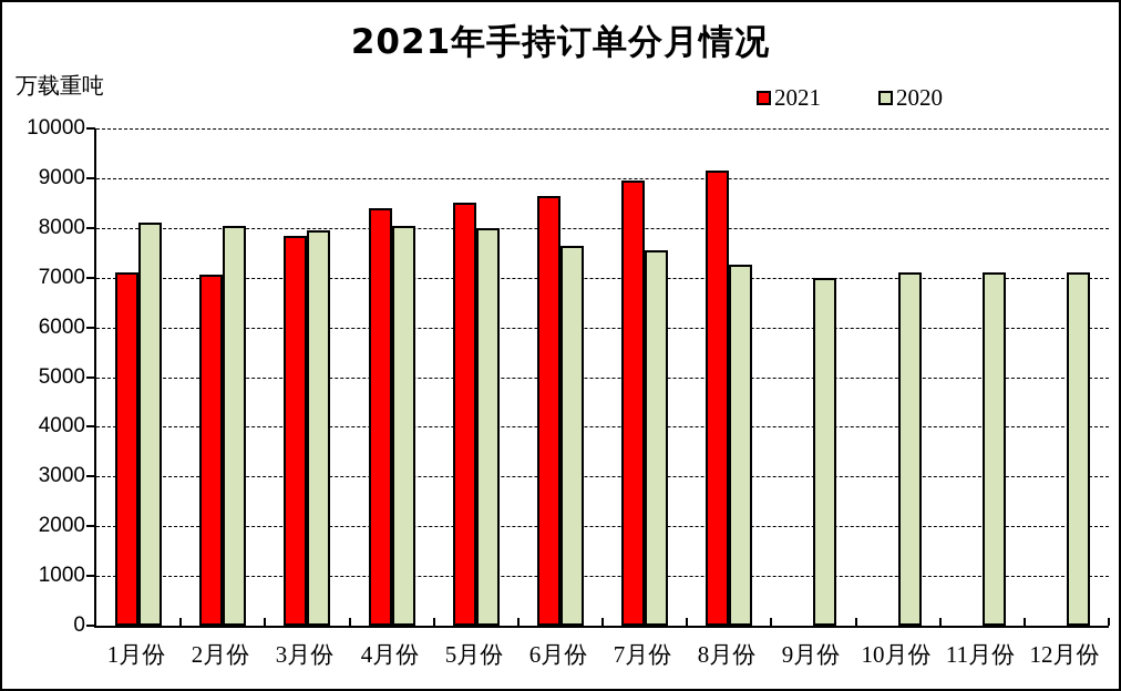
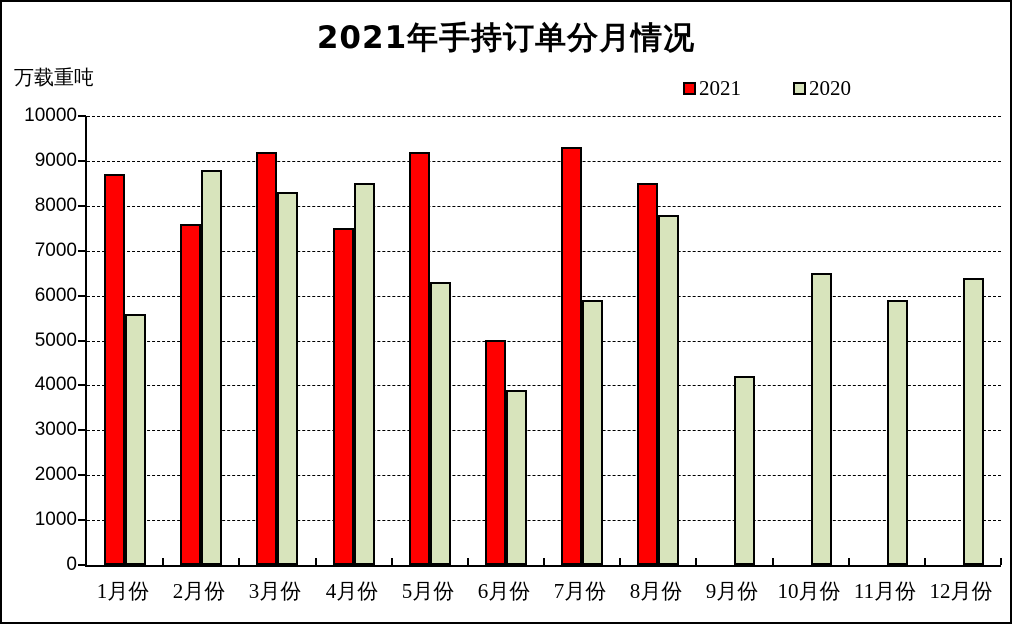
2021/1月份: 7100 -> 8700
2020/1月份: 8100 -> 5600
2021/2月份: 7000 -> 7600
2020/2月份: 8000 -> 8800
2021/3月份: 7800 -> 9200
2020/3月份: 8000 -> 8300
2021/4月份: 8400 -> 7500
2020/4月份: 8000 -> 8500
2021/5月份: 8500 -> 9200
2020/5月份: 8000 -> 6300
2021/6月份: 8600 -> 5000
2020/6月份: 7600 -> 3900
2021/7月份: 9000 -> 9300
2020/7月份: 7600 -> 5900
2021/8月份: 9200 -> 8500
2020/8月份: 7200 -> 7800
2020/9月份: 7000 -> 4200
2020/10月份: 7100 -> 6500
2020/11月份: 7100 -> 5900
2020/12月份: 7100 -> 6400
